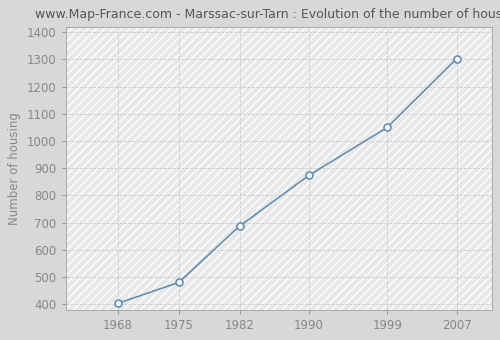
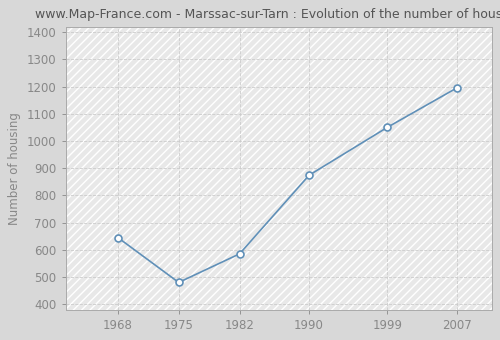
1968: 403 -> 645
1982: 687 -> 585
2007: 1303 -> 1195
